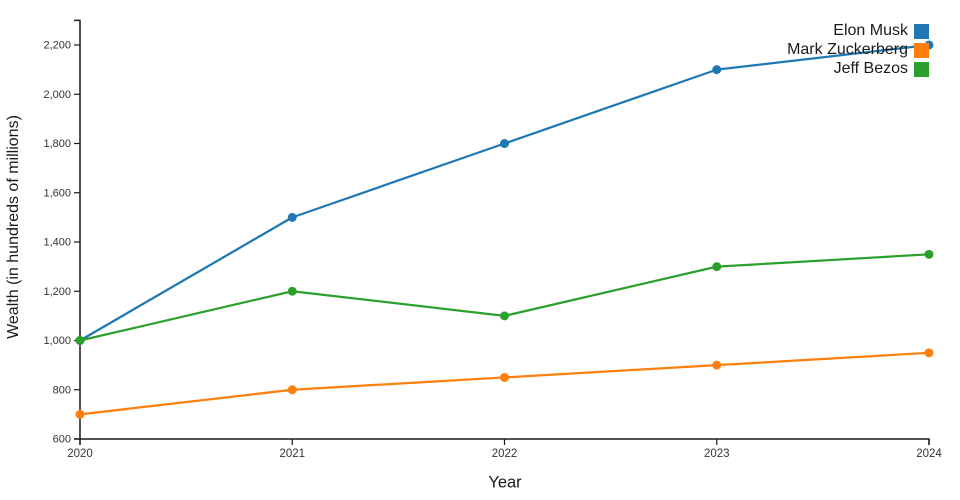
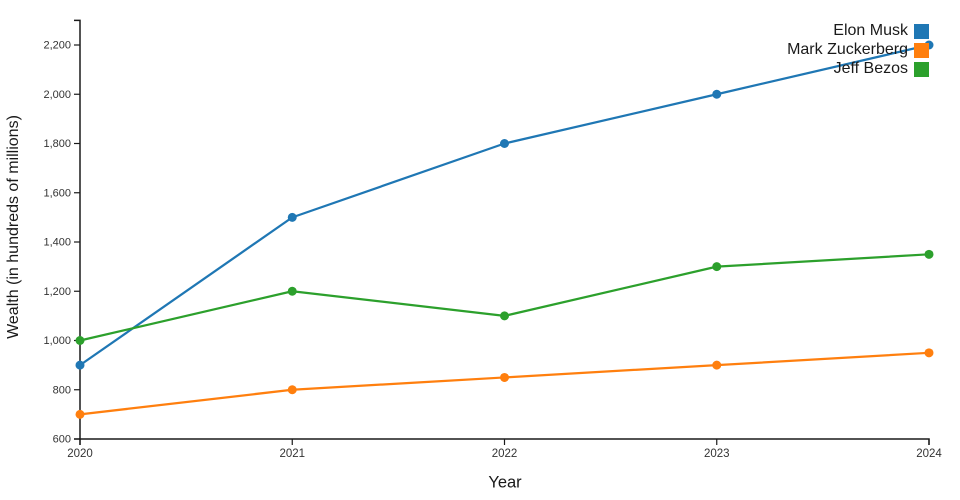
Elon Musk/2020: 1000 -> 900
Elon Musk/2023: 2100 -> 2000
